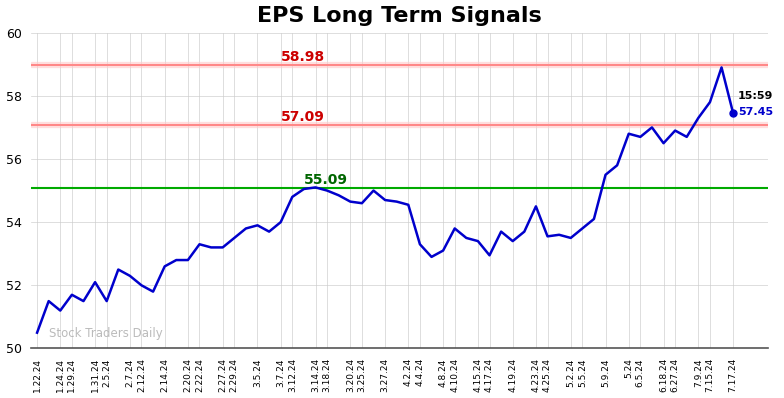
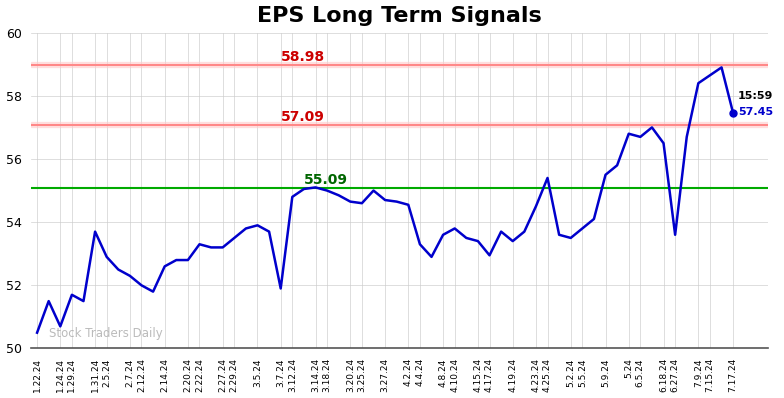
1.24.24: 51.20 -> 50.70
1.31.24: 52.10 -> 53.70
2.5.24: 51.50 -> 52.90
3.7.24: 54.00 -> 51.90
4.8.24: 53.10 -> 53.60
4.25.24: 53.55 -> 55.40
6.27.24: 56.90 -> 53.60
7.9.24: 57.30 -> 58.40
7.15.24: 57.80 -> 58.65
